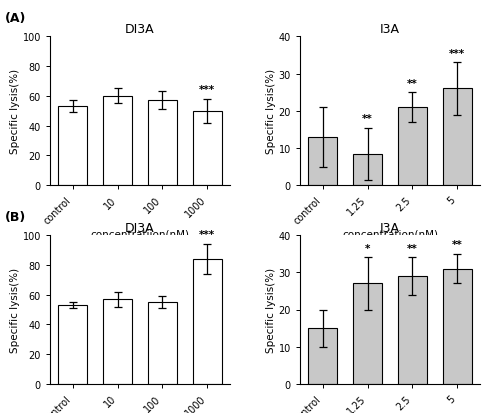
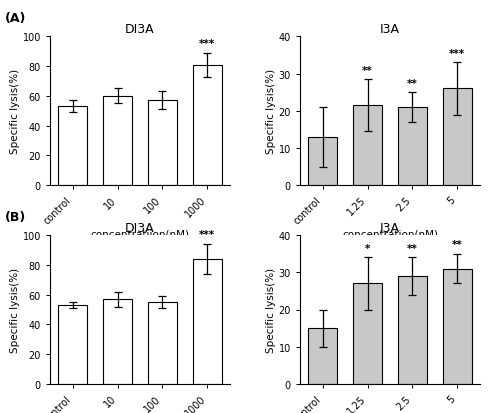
1000: 50 -> 81
1.25: 8.5 -> 21.5
